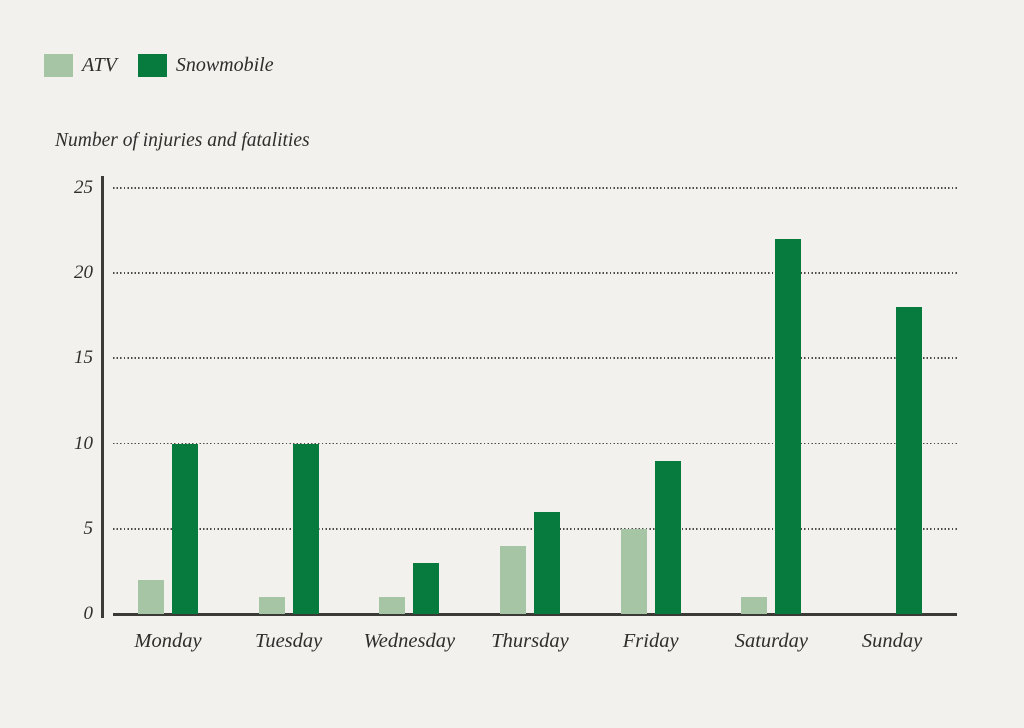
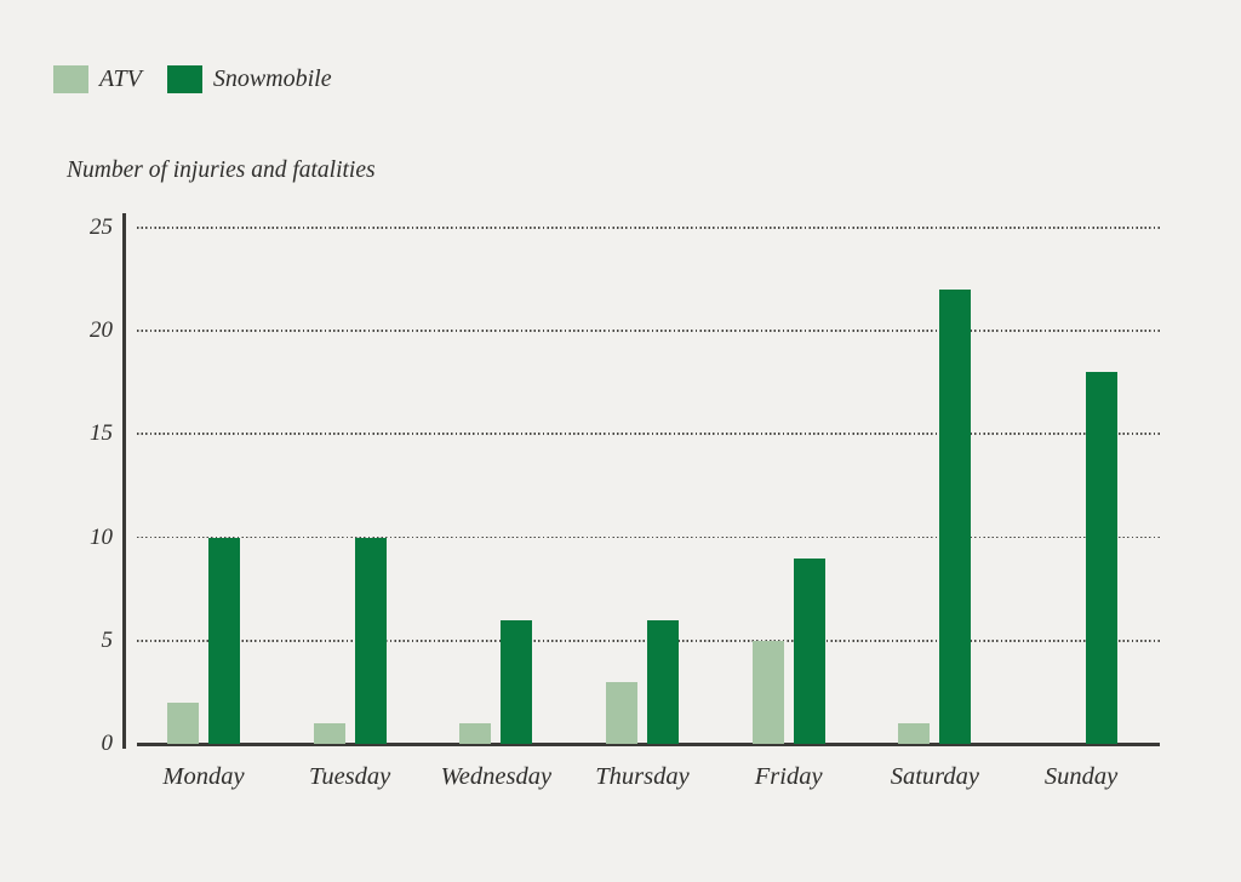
Snowmobile/Wednesday: 3 -> 6
ATV/Thursday: 4 -> 3
